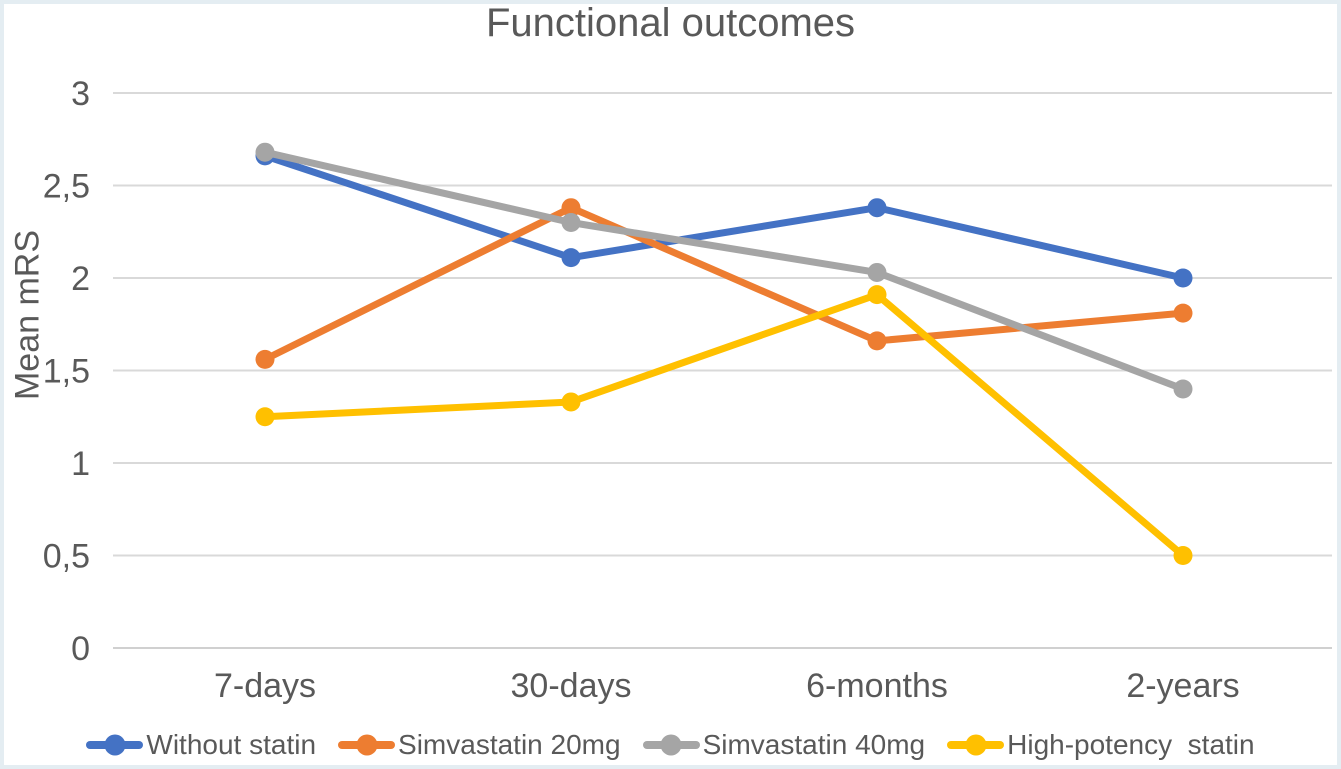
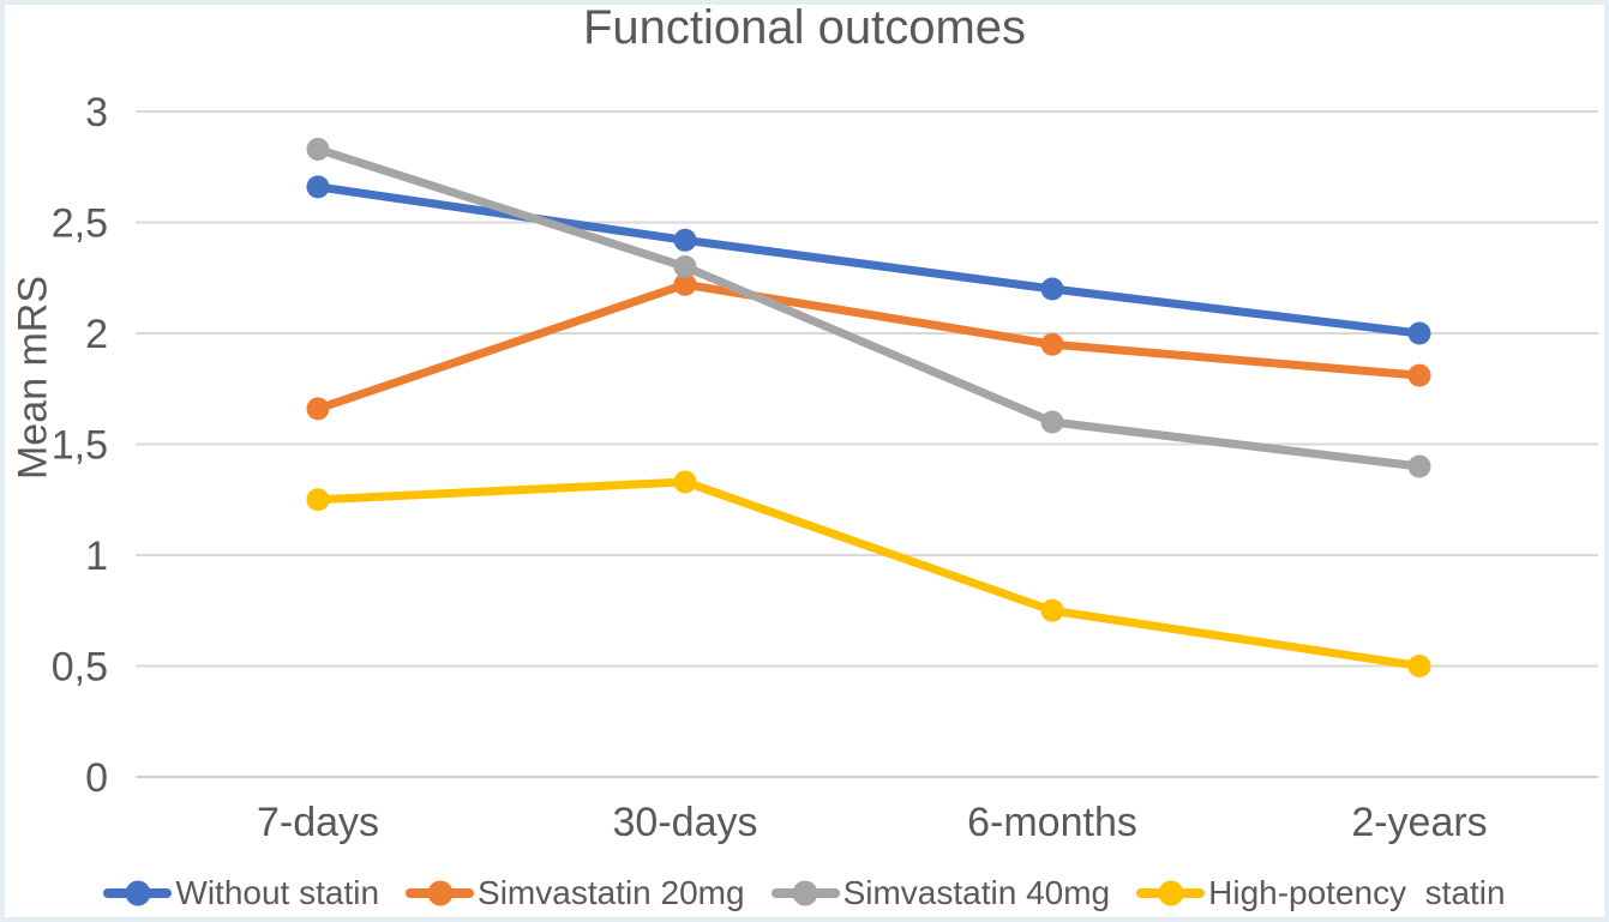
Simvastatin 20mg/7-days: 1.56 -> 1.66
Simvastatin 40mg/7-days: 2.68 -> 2.83
Without statin/30-days: 2.11 -> 2.42
Simvastatin 20mg/30-days: 2.38 -> 2.22
Without statin/6-months: 2.38 -> 2.20
Simvastatin 20mg/6-months: 1.66 -> 1.95
Simvastatin 40mg/6-months: 2.03 -> 1.60
High-potency statin/6-months: 1.91 -> 0.75
